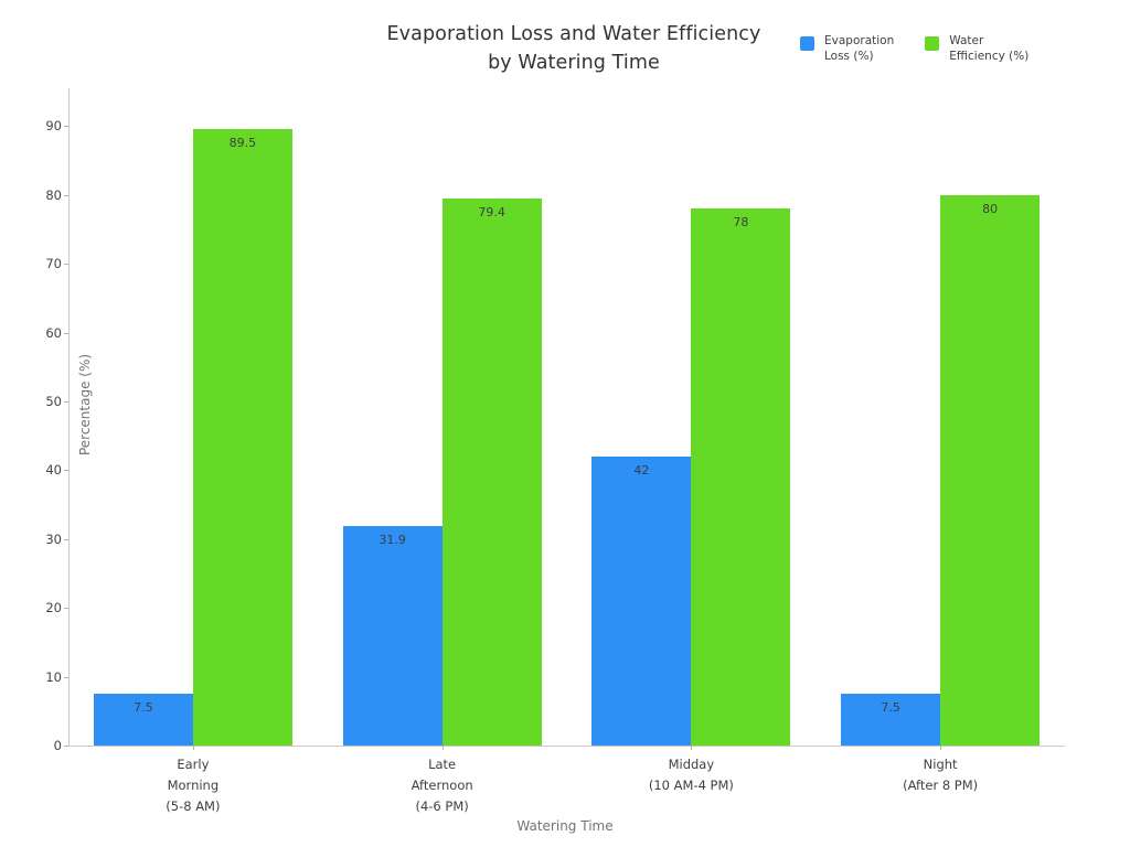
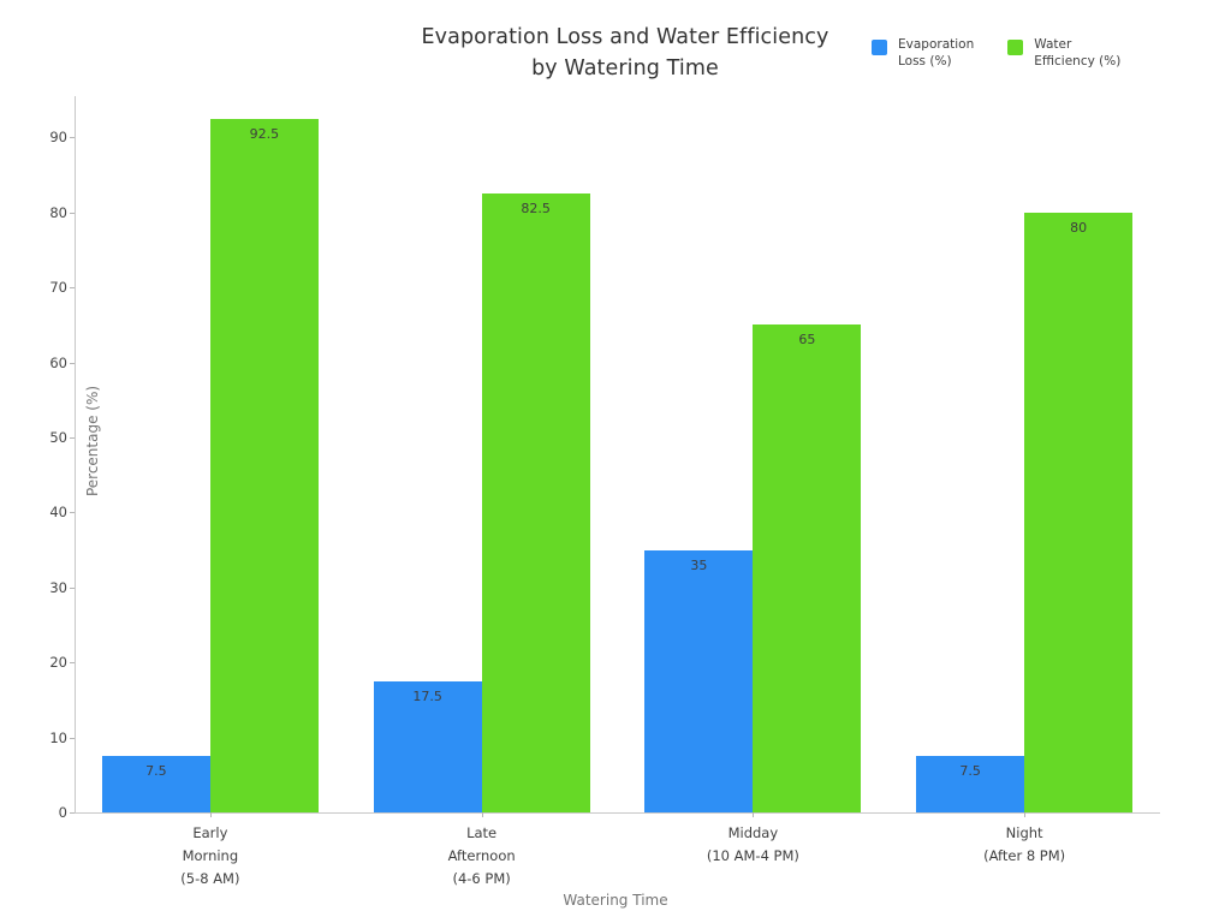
Water Efficiency (%)/Early Morning (5-8 AM): 89.5 -> 92.5
Evaporation Loss (%)/Late Afternoon (4-6 PM): 31.9 -> 17.5
Water Efficiency (%)/Late Afternoon (4-6 PM): 79.4 -> 82.5
Evaporation Loss (%)/Midday (10 AM-4 PM): 42 -> 35
Water Efficiency (%)/Midday (10 AM-4 PM): 78 -> 65
